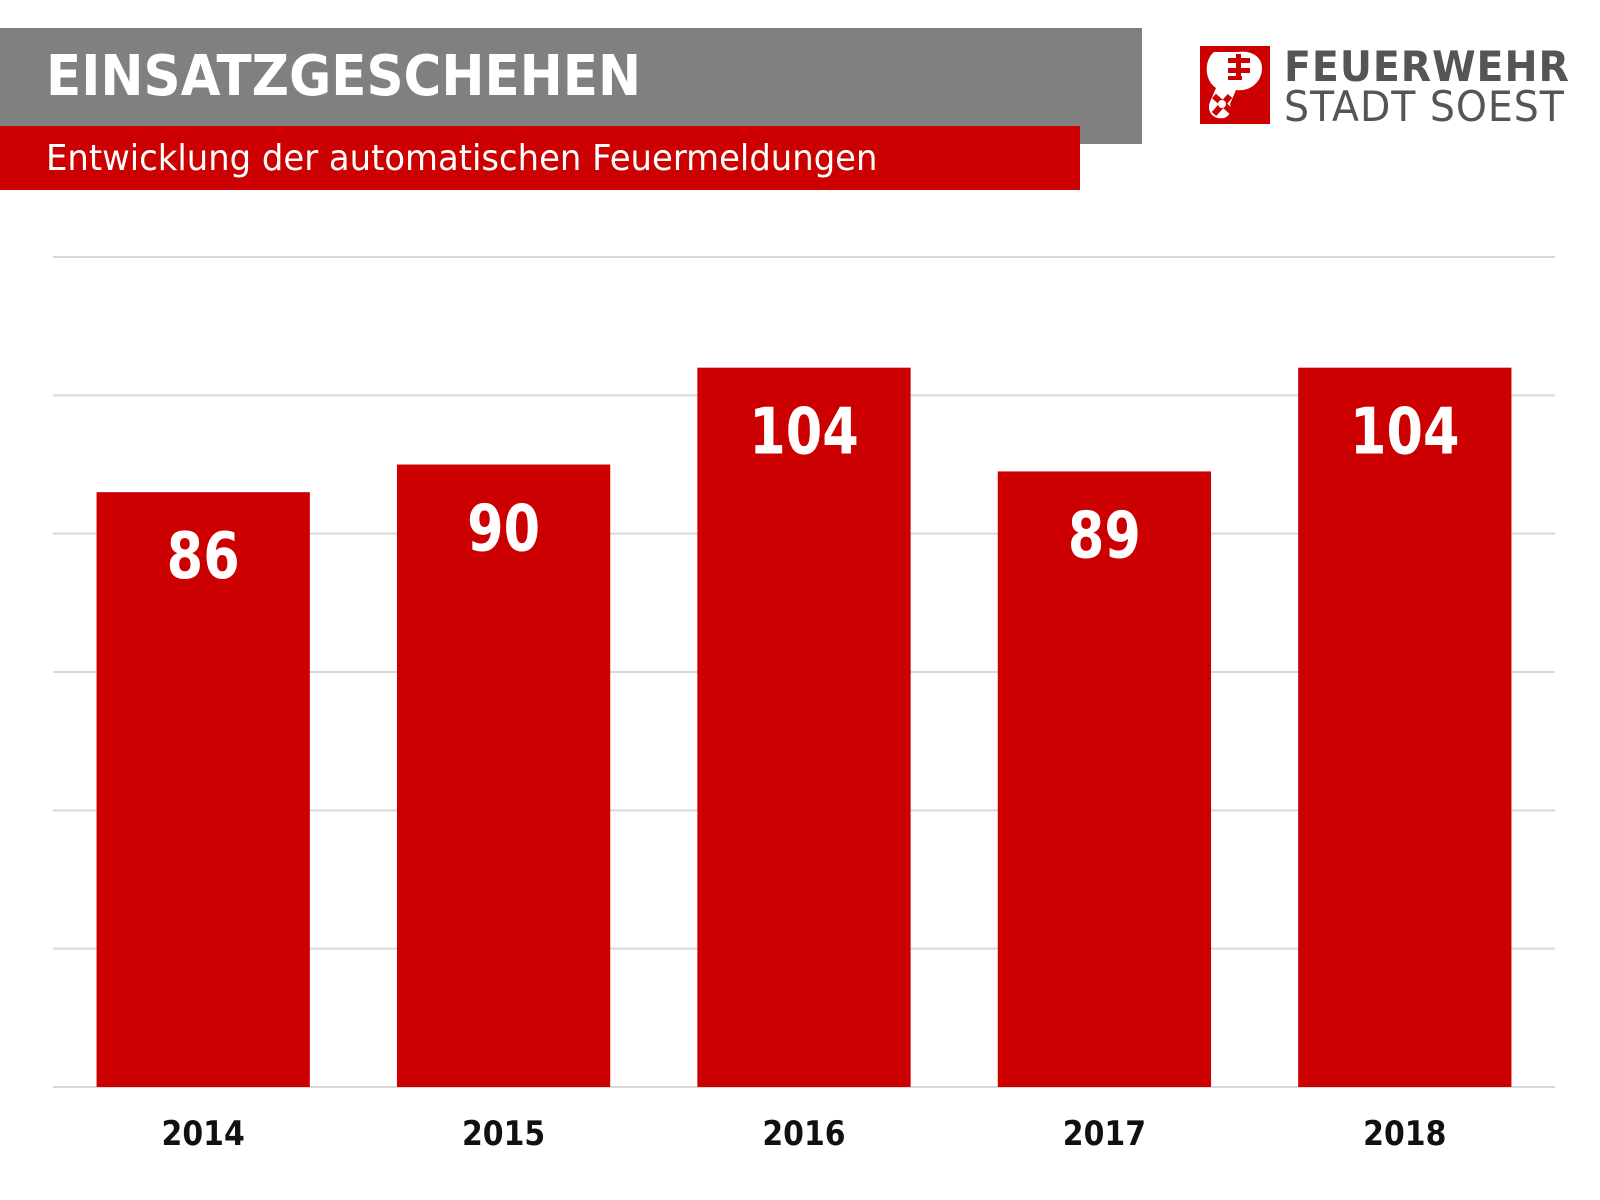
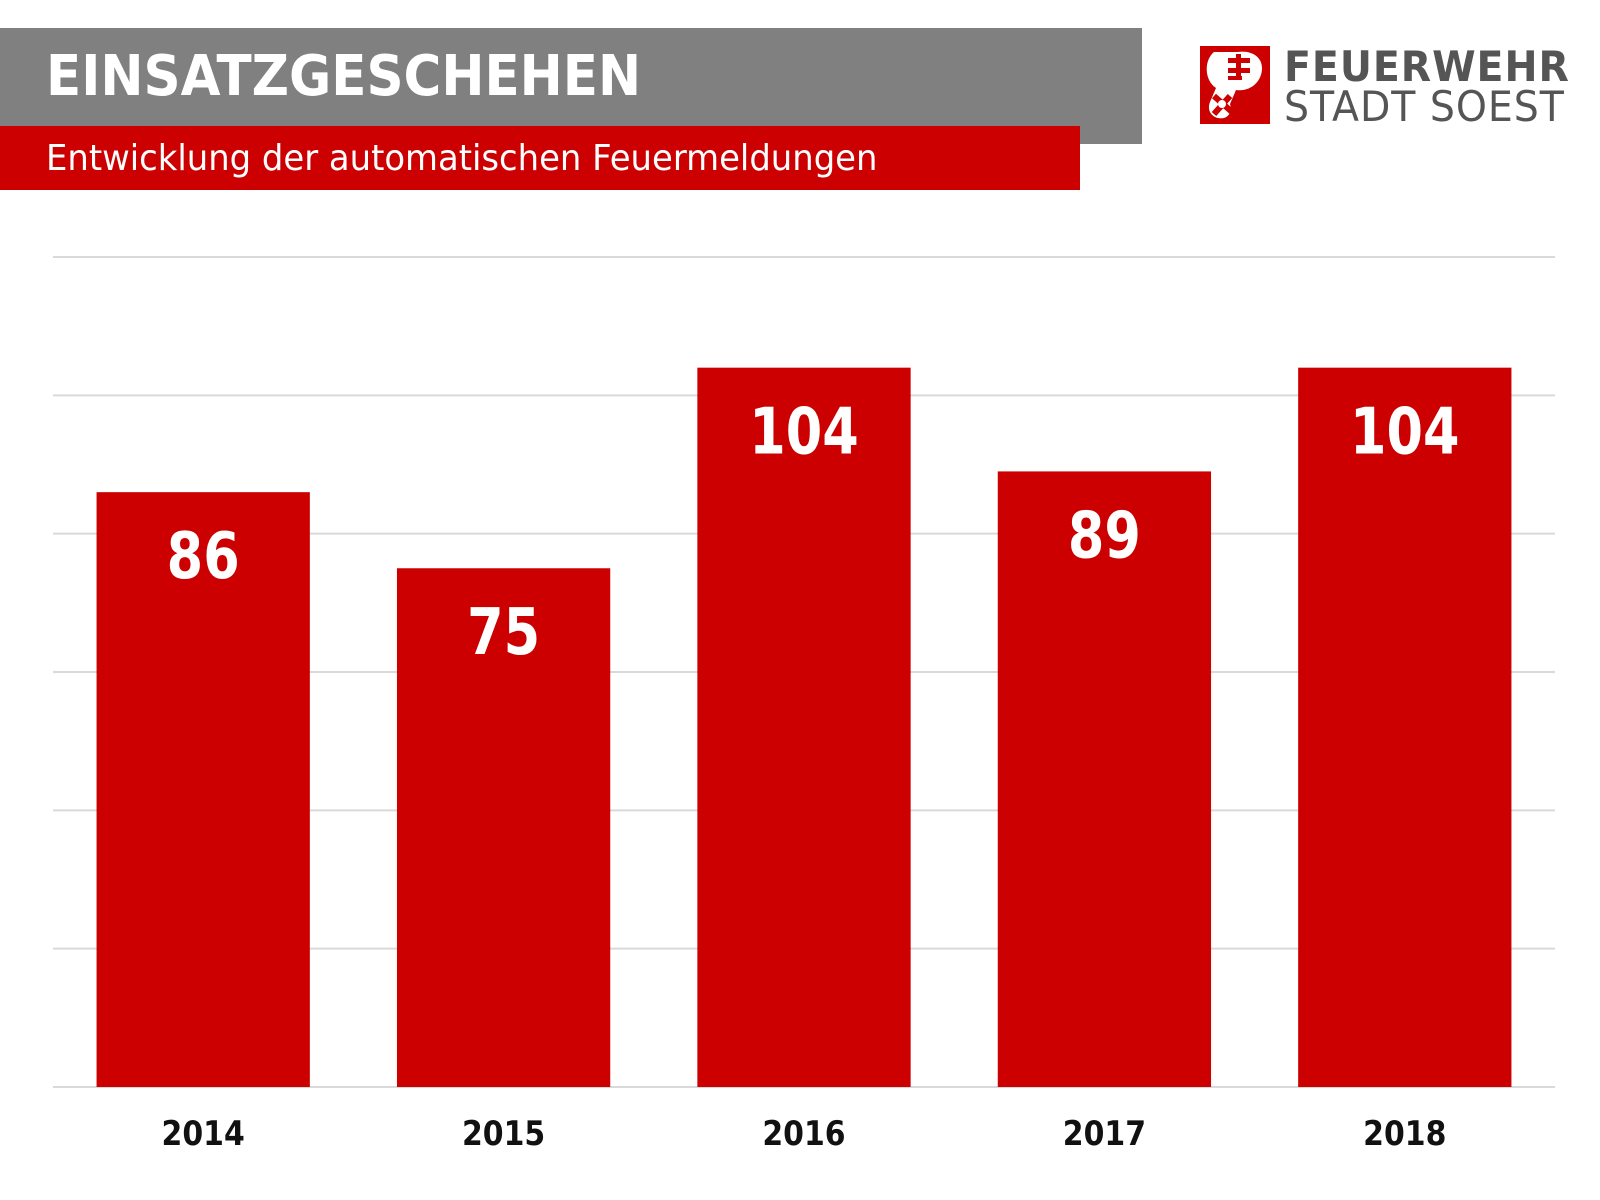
2015: 90 -> 75
